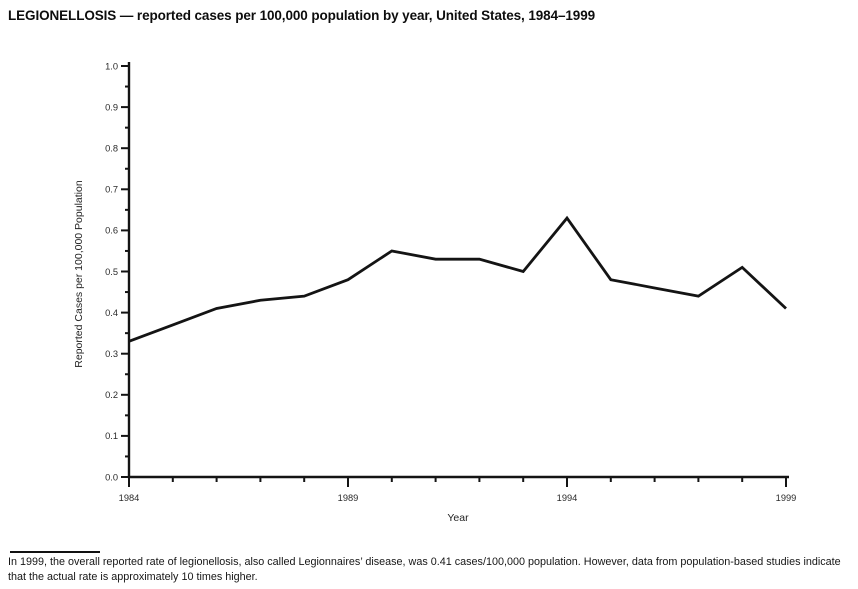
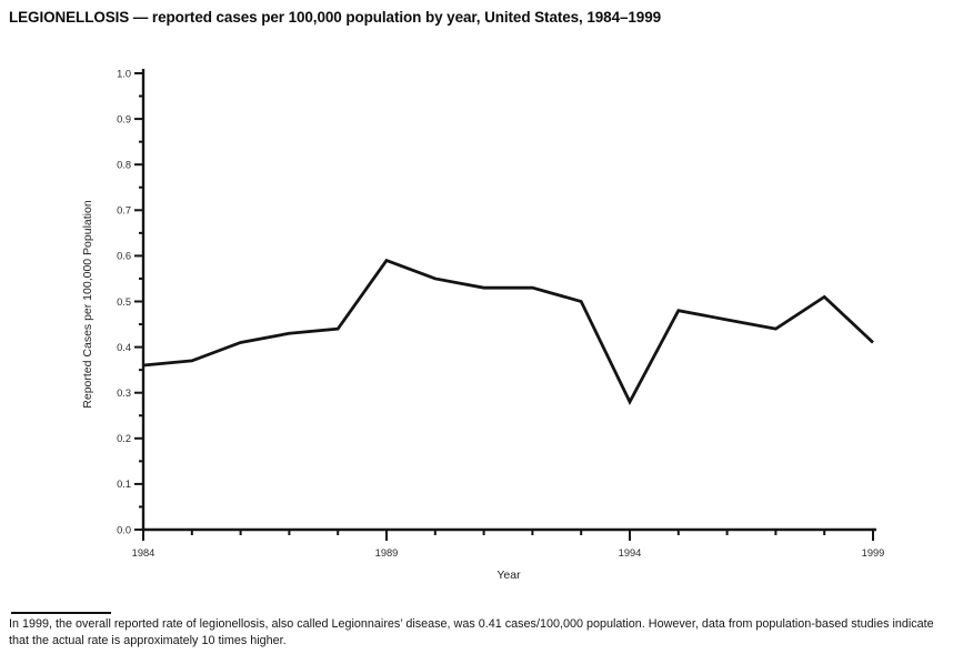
1984: 0.33 -> 0.36
1989: 0.48 -> 0.59
1994: 0.63 -> 0.28
